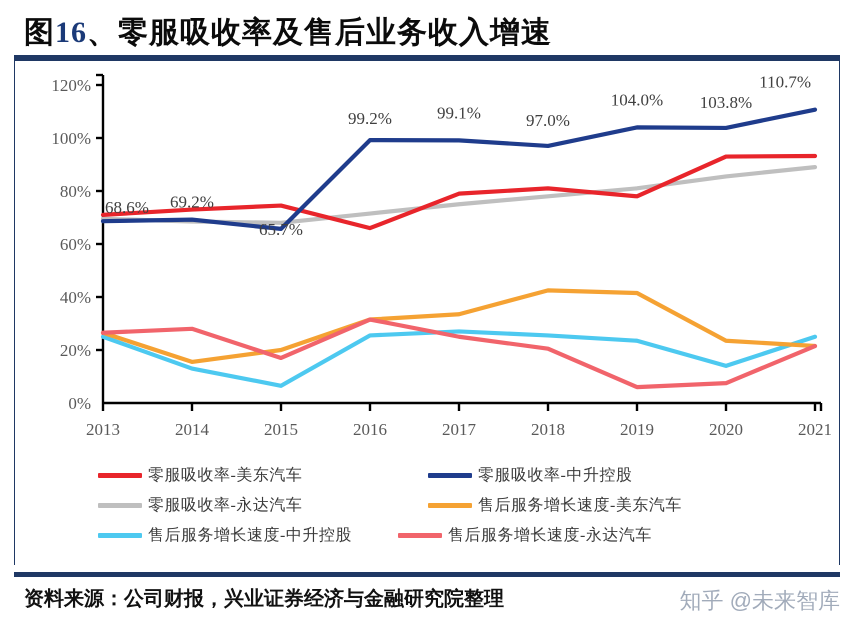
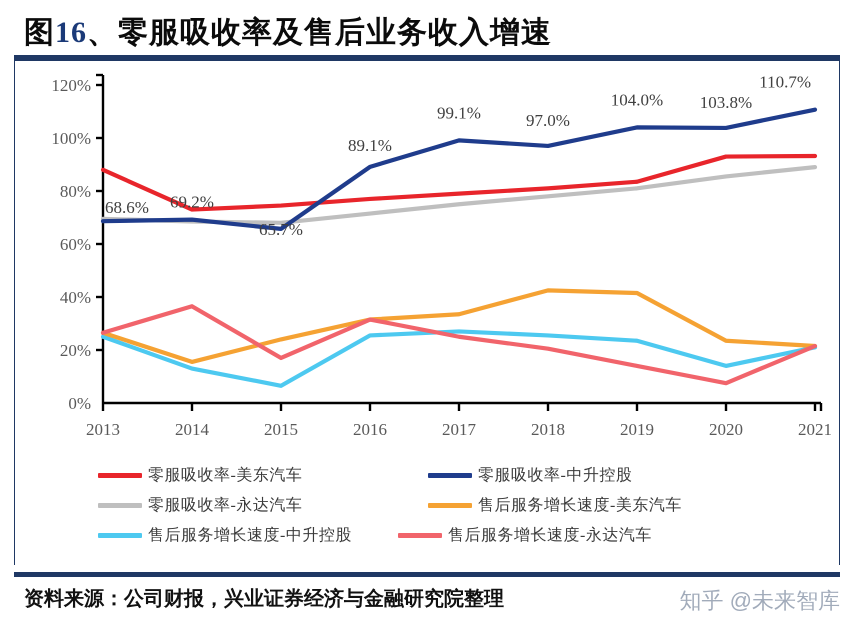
零服吸收率-美东汽车/2013: 71% -> 88%
售后服务增长速度-永达汽车/2014: 28% -> 36%
售后服务增长速度-美东汽车/2015: 20% -> 24%
零服吸收率-美东汽车/2016: 66% -> 77%
零服吸收率-中升控股/2016: 99.2% -> 89.1%
零服吸收率-美东汽车/2019: 78% -> 84%
售后服务增长速度-永达汽车/2019: 6% -> 14%
售后服务增长速度-中升控股/2021: 25% -> 21%
